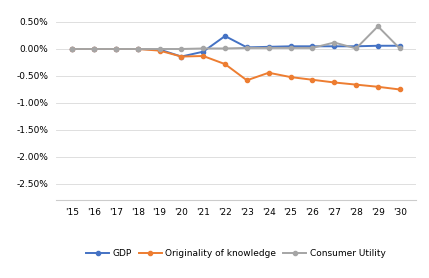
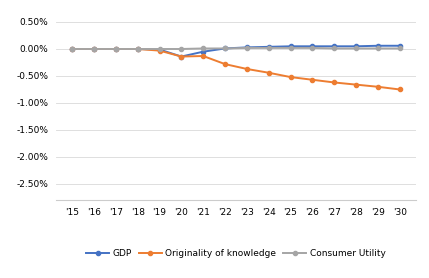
GDP/'22: 0.24% -> 0.01%
Originality of knowledge/'23: -0.58% -> -0.37%
Consumer Utility/'27: 0.12% -> 0.01%
Consumer Utility/'29: 0.42% -> 0.01%
